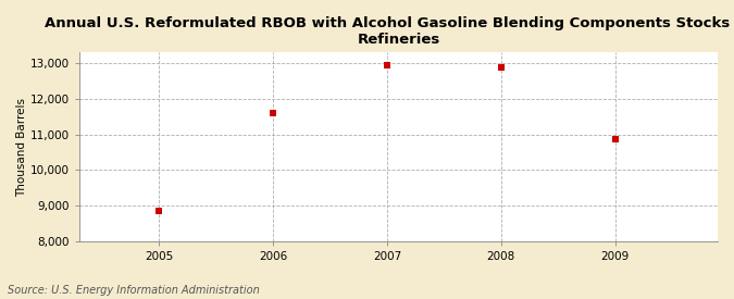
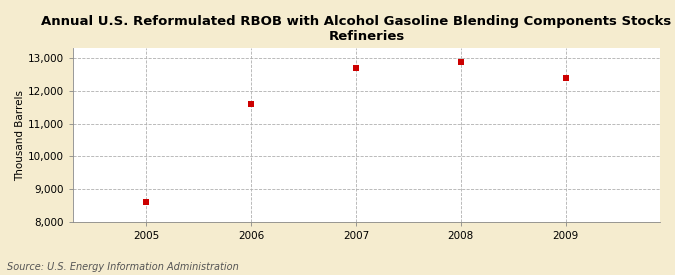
2005: 8,850 -> 8,610
2007: 12,950 -> 12,700
2009: 10,850 -> 12,380
